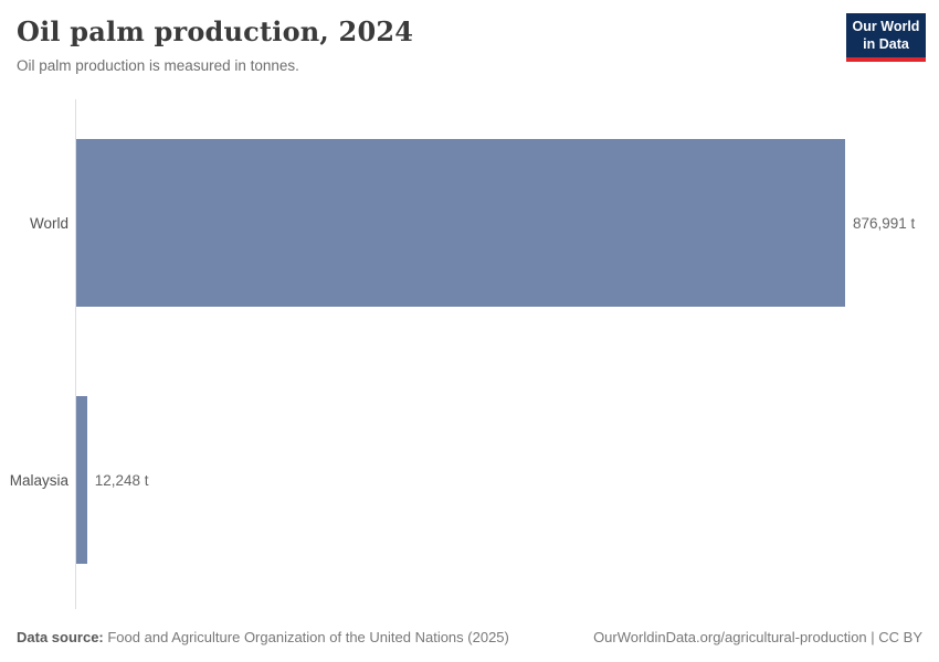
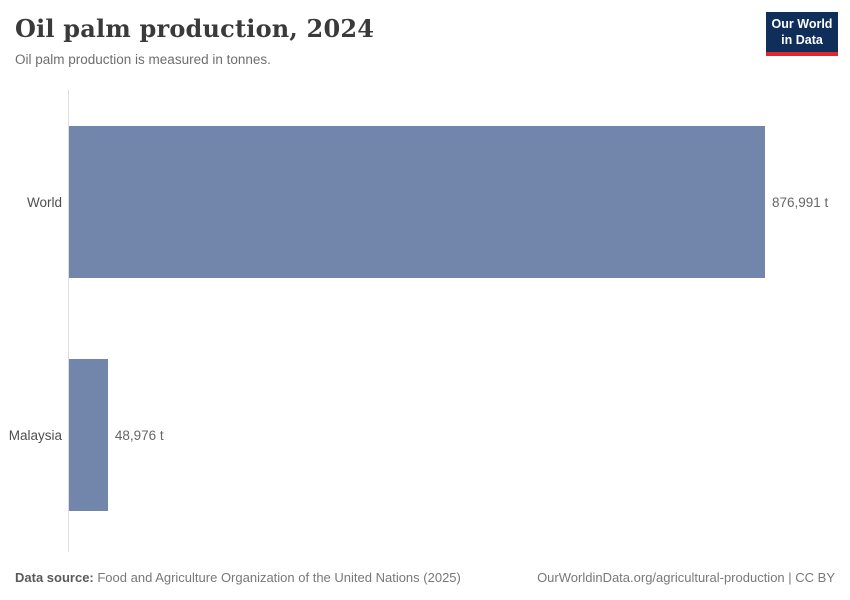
Malaysia: 12,248 -> 48,976
